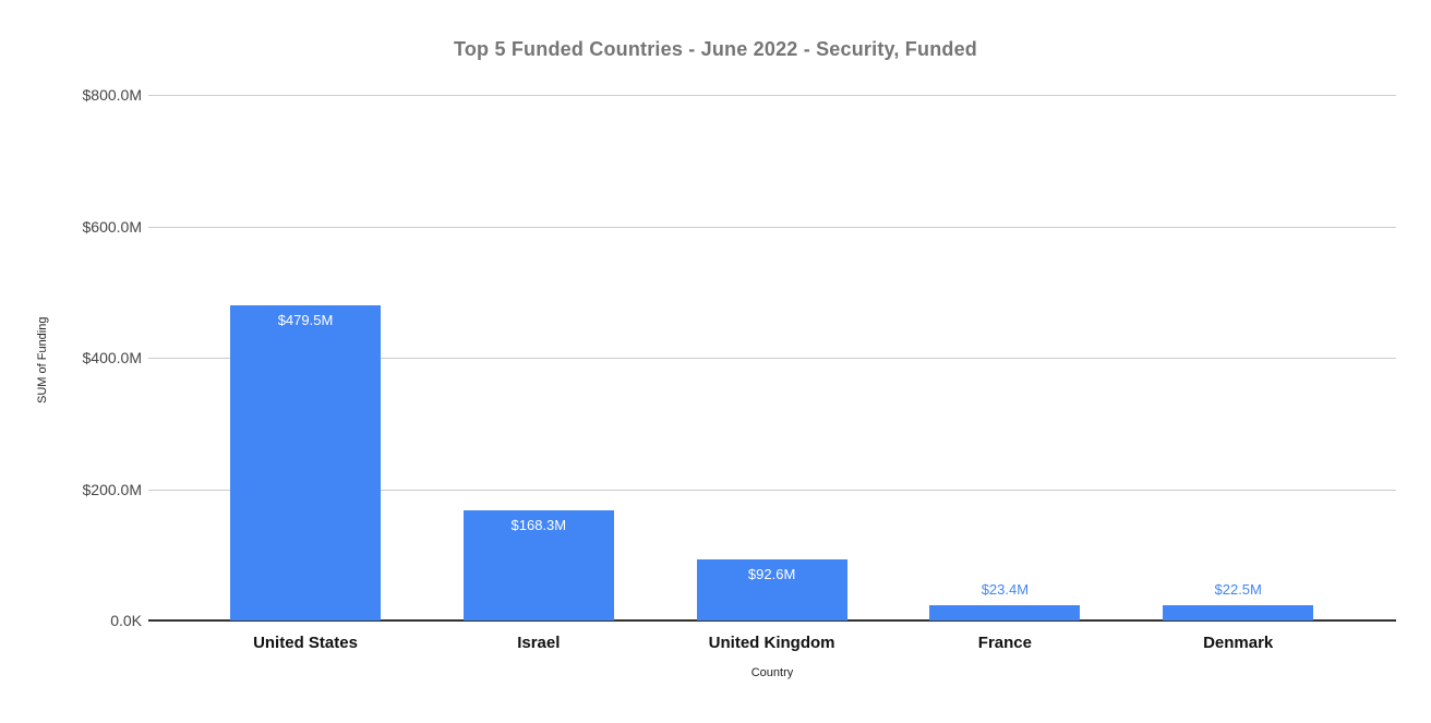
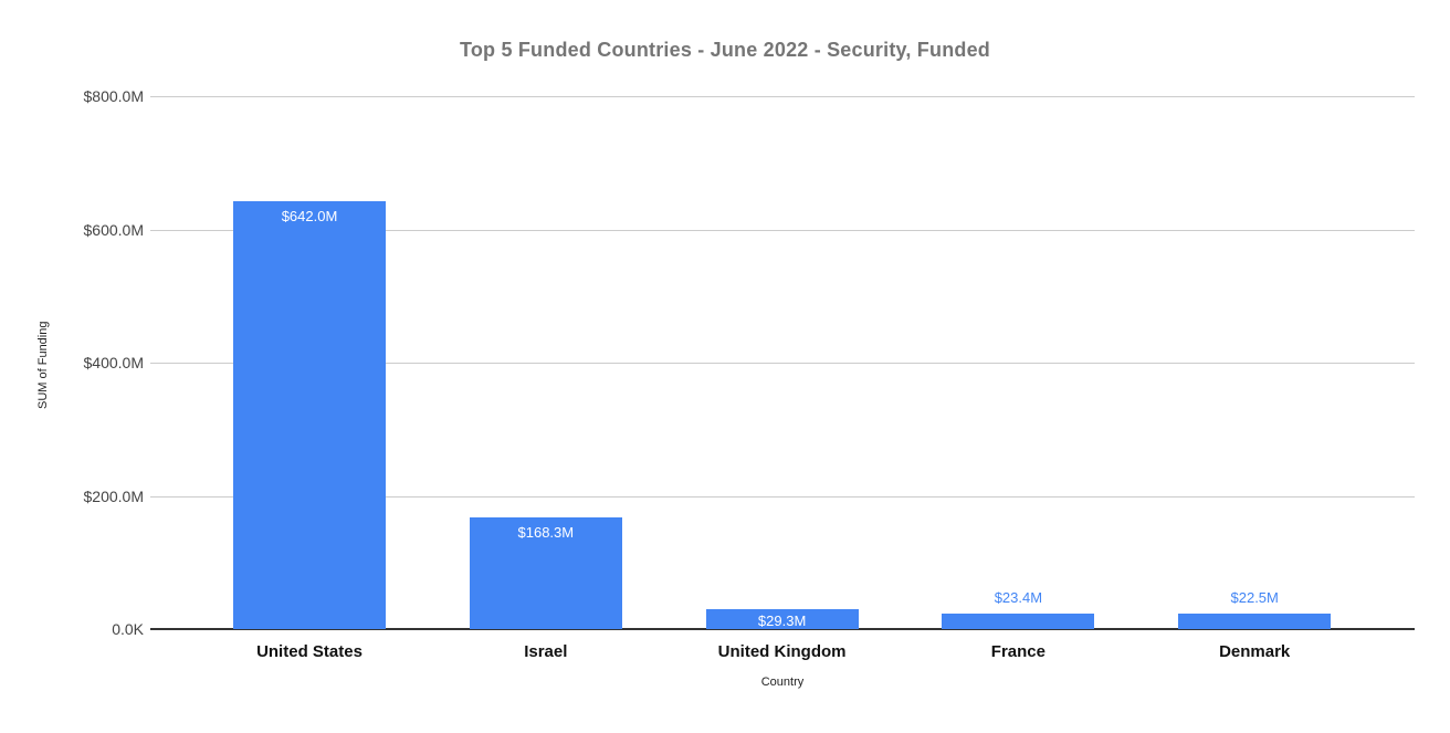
United States: $479.5M -> $642.0M
United Kingdom: $92.6M -> $29.3M
